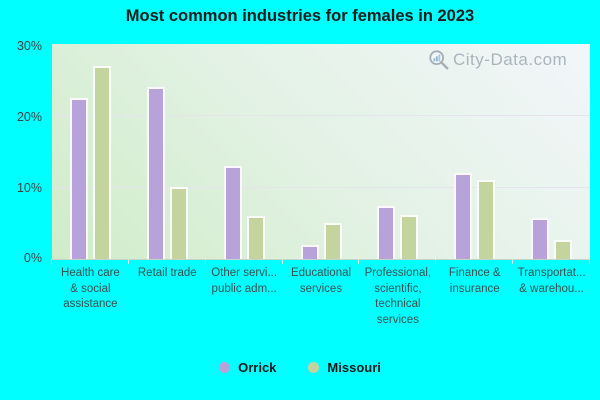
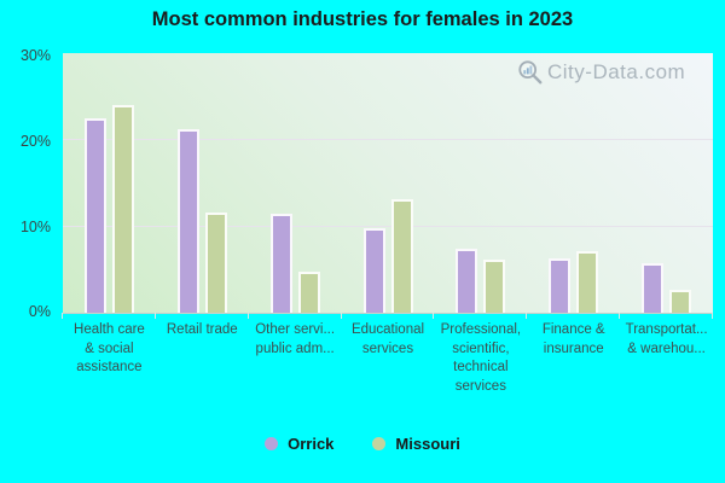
Missouri/Health care & social assistance: 27% -> 24%
Orrick/Retail trade: 24% -> 21%
Missouri/Retail trade: 10% -> 12%
Orrick/Other servi... public adm...: 13% -> 12%
Missouri/Other servi... public adm...: 6% -> 5%
Orrick/Educational services: 2% -> 10%
Missouri/Educational services: 5% -> 13%
Orrick/Finance & insurance: 12% -> 6%
Missouri/Finance & insurance: 11% -> 7%
